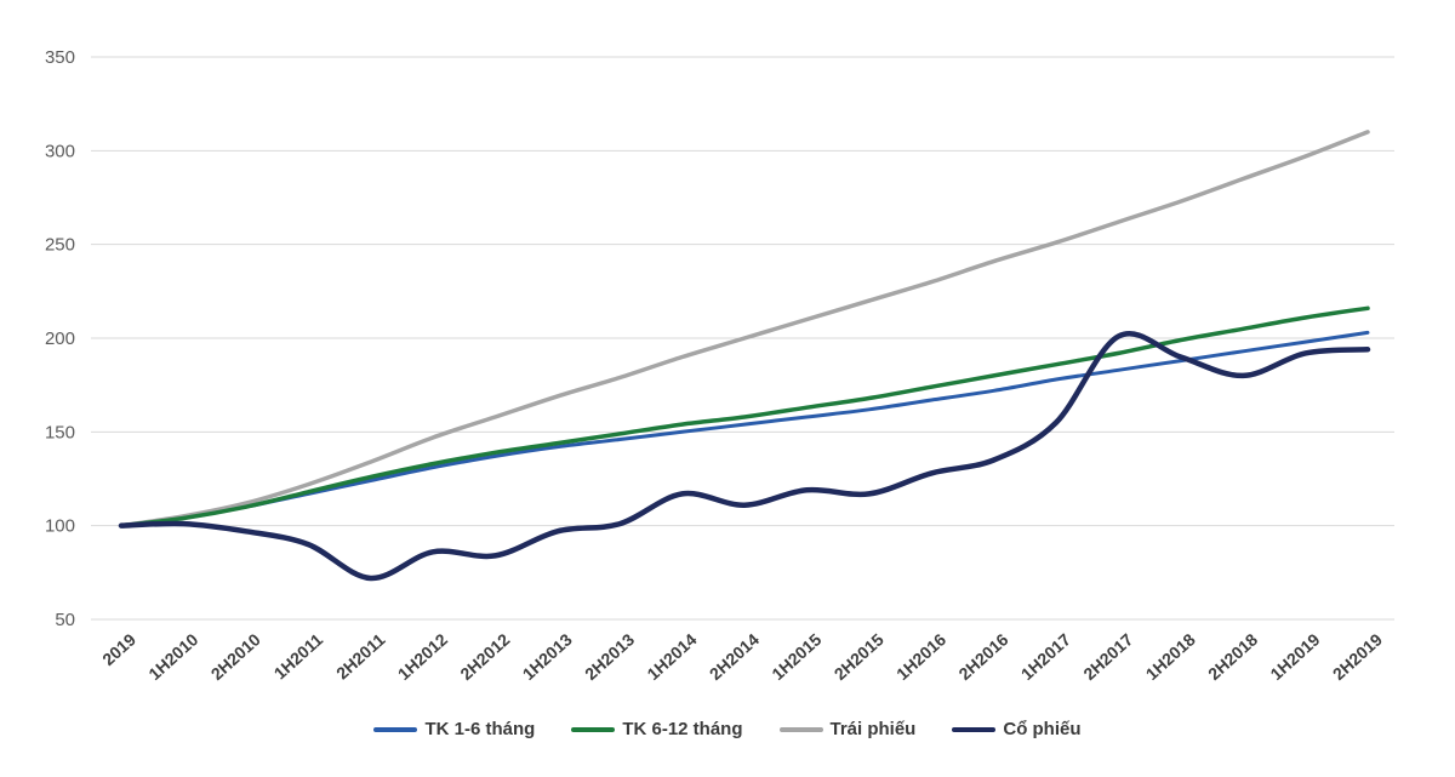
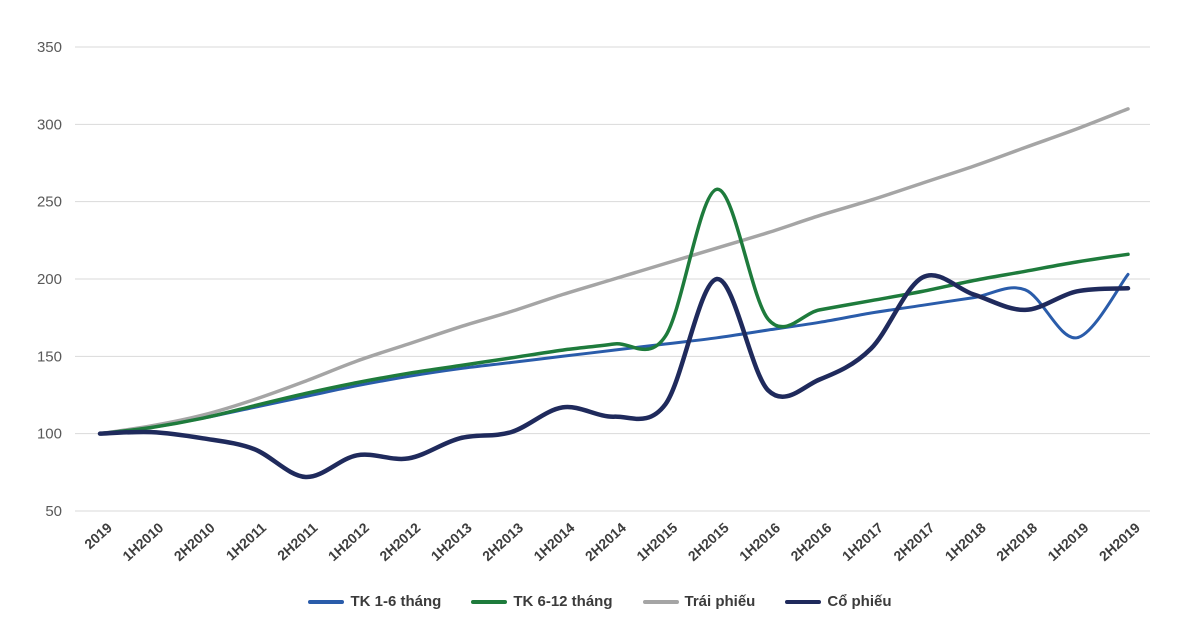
TK 6-12 tháng/2H2015: 168 -> 258
Cổ phiếu/2H2015: 117 -> 200
TK 1-6 tháng/1H2019: 198 -> 162
